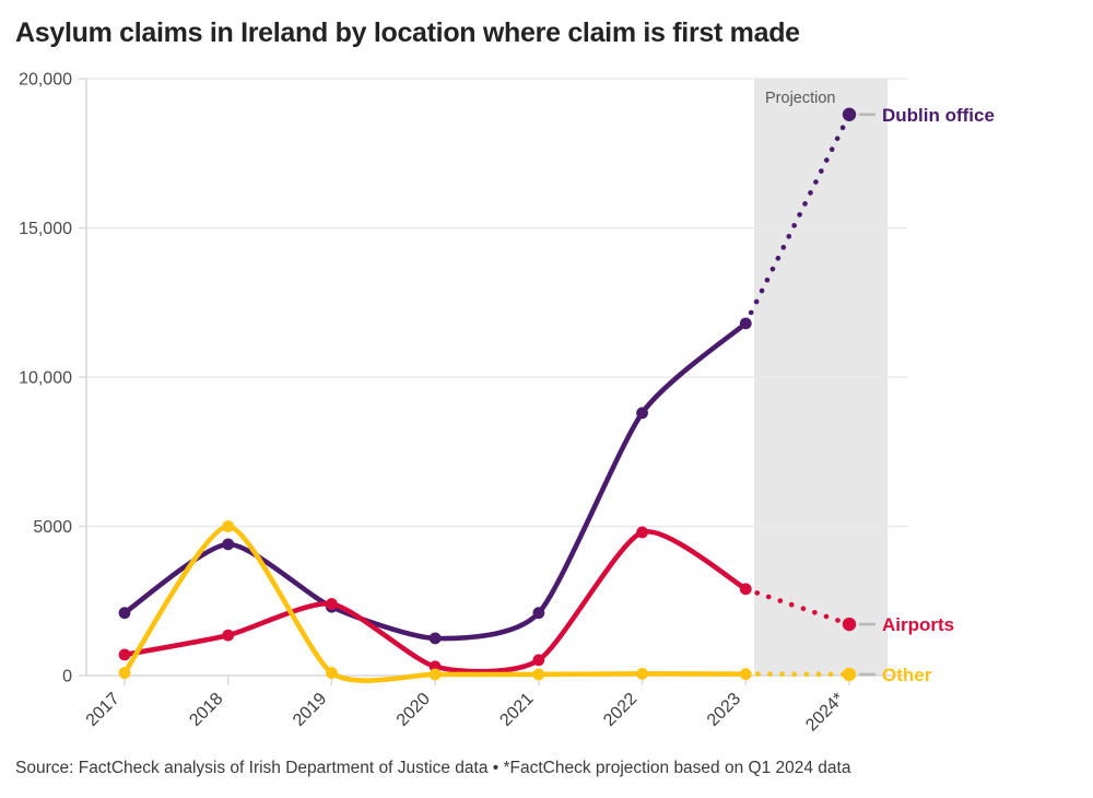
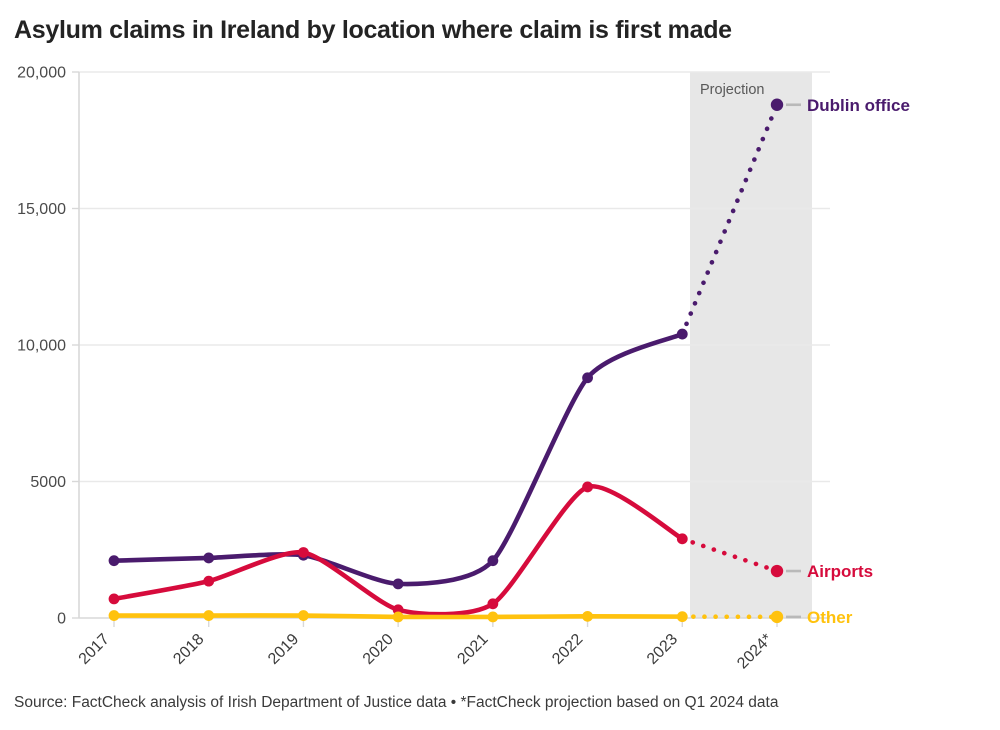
Dublin office/2018: 4400 -> 2200
Other/2018: 5000 -> 100
Dublin office/2023: 11800 -> 10400
